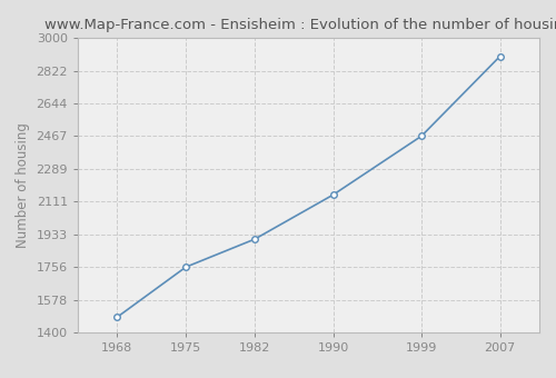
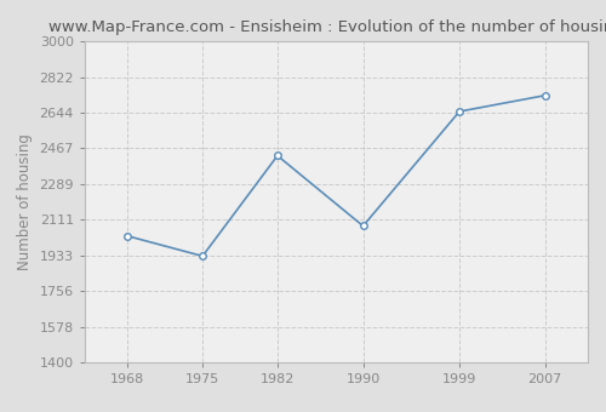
1968: 1480 -> 2030
1975: 1760 -> 1930
1982: 1910 -> 2430
1990: 2150 -> 2080
1999: 2470 -> 2650
2007: 2900 -> 2730
